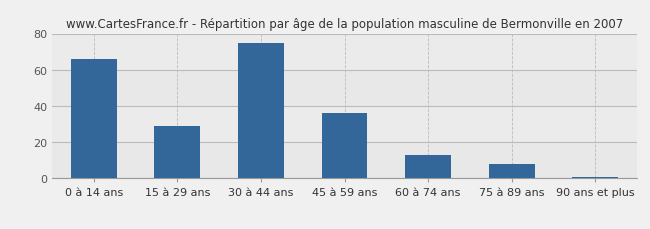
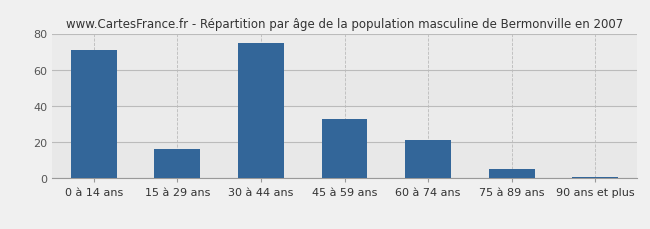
0 à 14 ans: 66 -> 71
15 à 29 ans: 29 -> 16
45 à 59 ans: 36 -> 33
60 à 74 ans: 13 -> 21
75 à 89 ans: 8 -> 5
